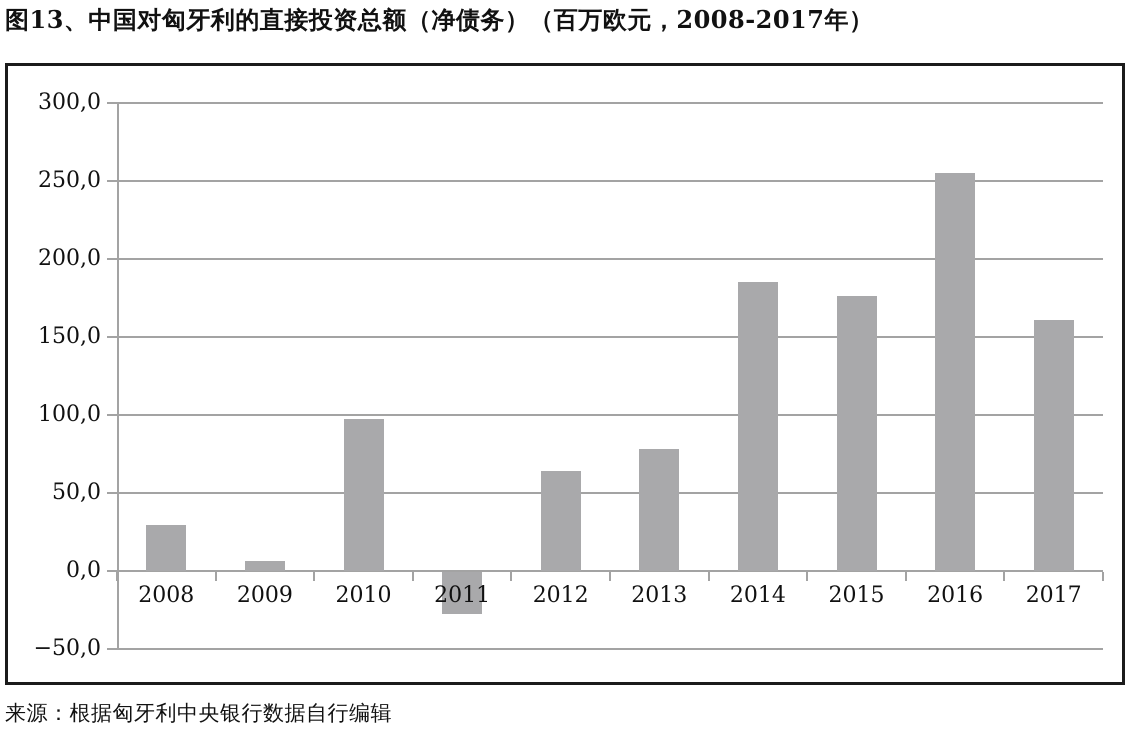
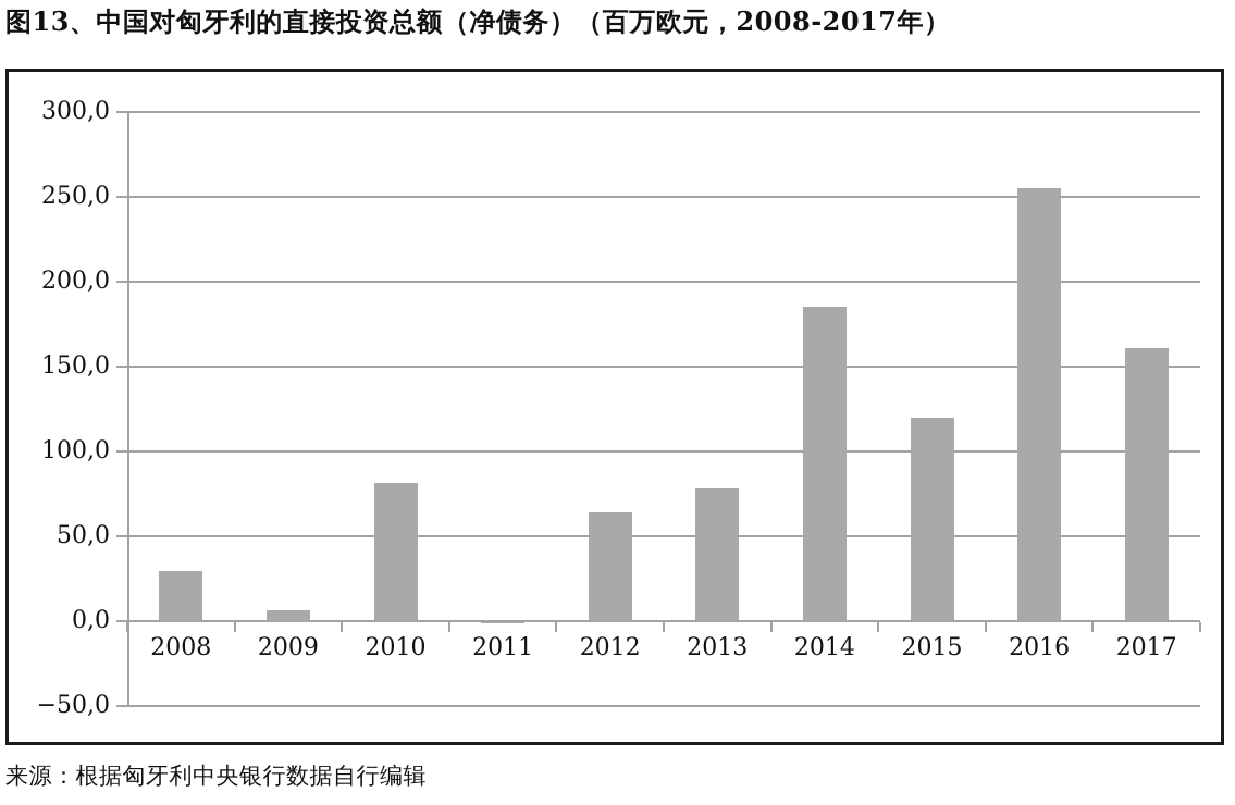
2010: 97 -> 81
2011: -27 -> -1
2015: 176 -> 120
